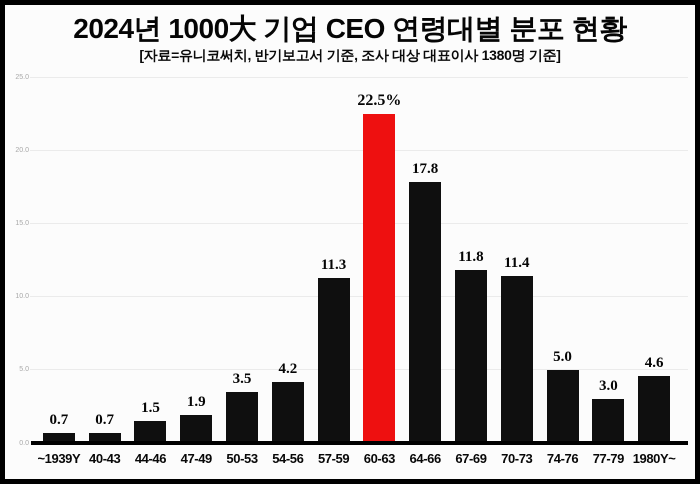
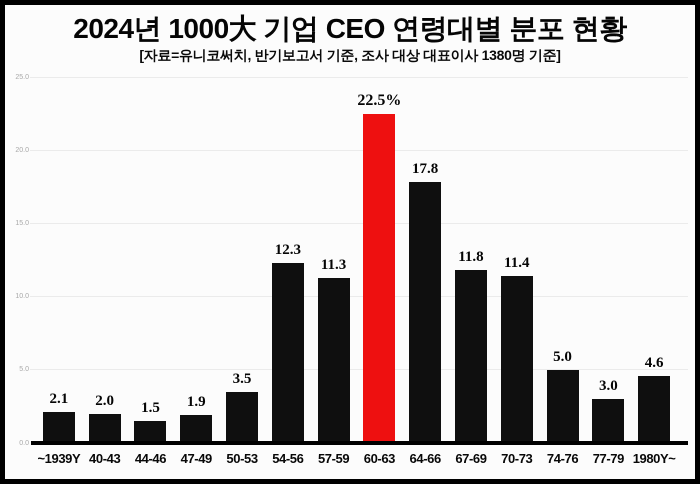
~1939Y: 0.7 -> 2.1
40-43: 0.7 -> 2.0
54-56: 4.2 -> 12.3
